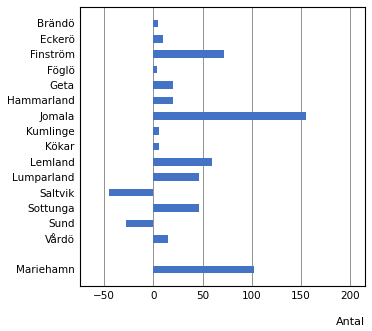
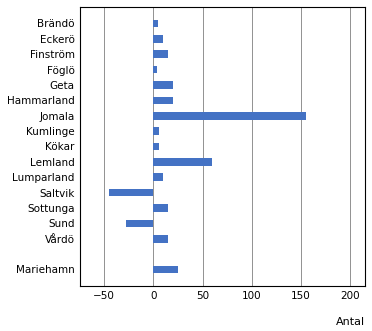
Finström: 72 -> 15
Lumparland: 46 -> 10
Sottunga: 46 -> 15
Mariehamn: 102 -> 25
